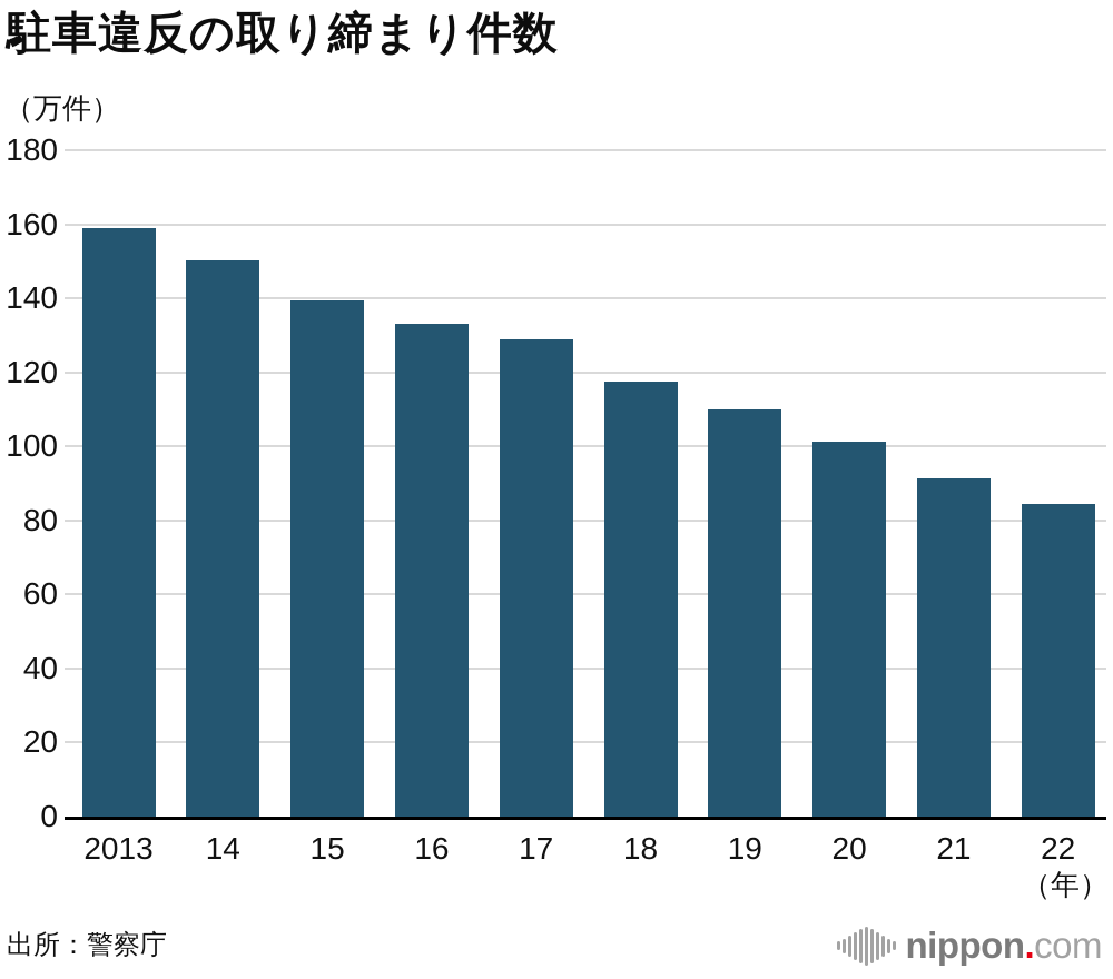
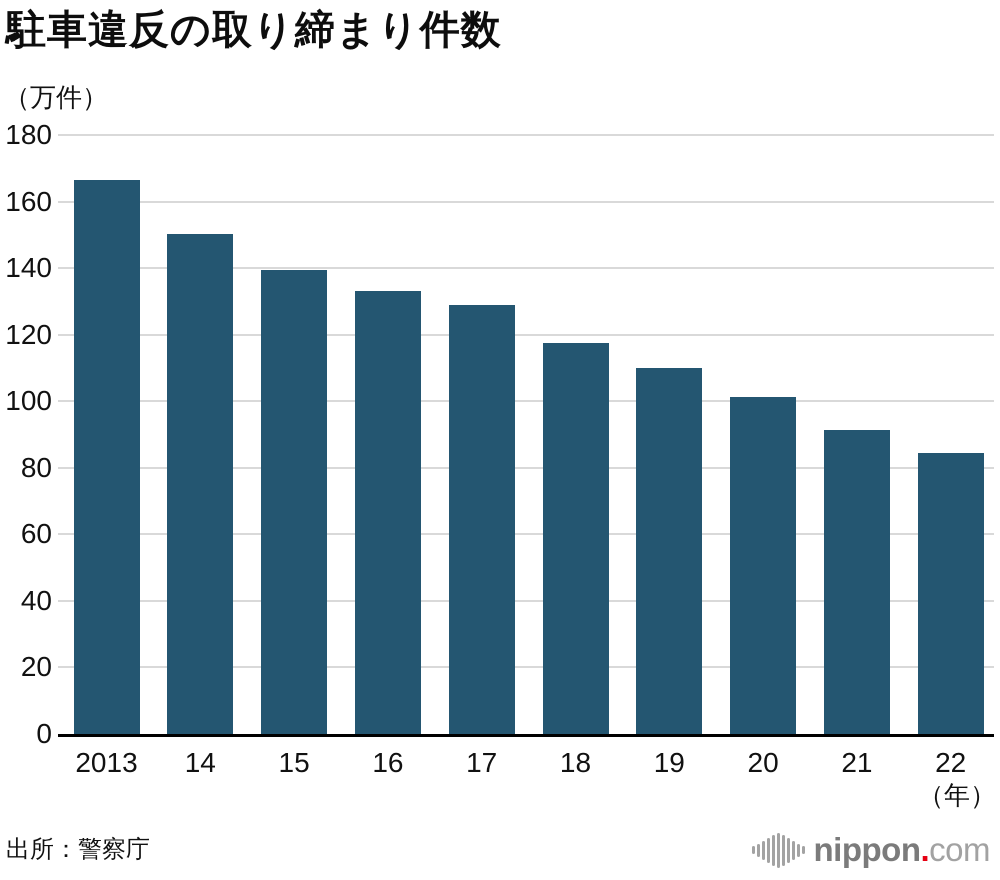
2013: 159 -> 167
